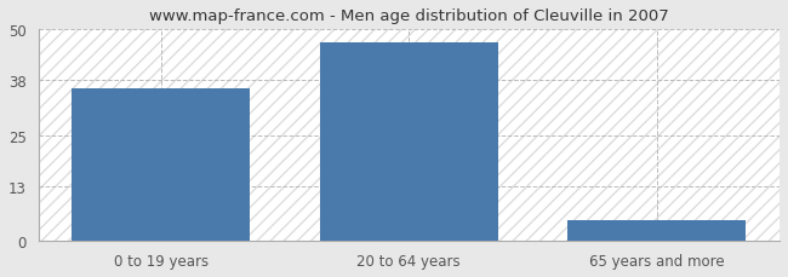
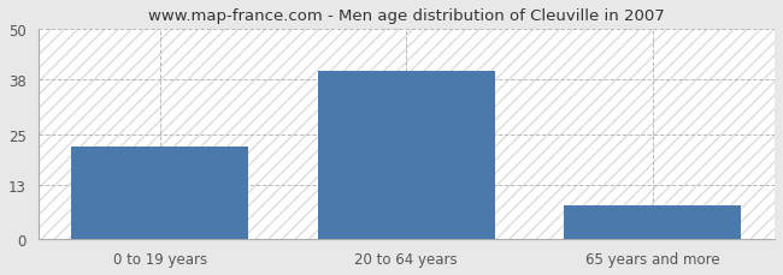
0 to 19 years: 36 -> 22
20 to 64 years: 47 -> 40
65 years and more: 5 -> 8
